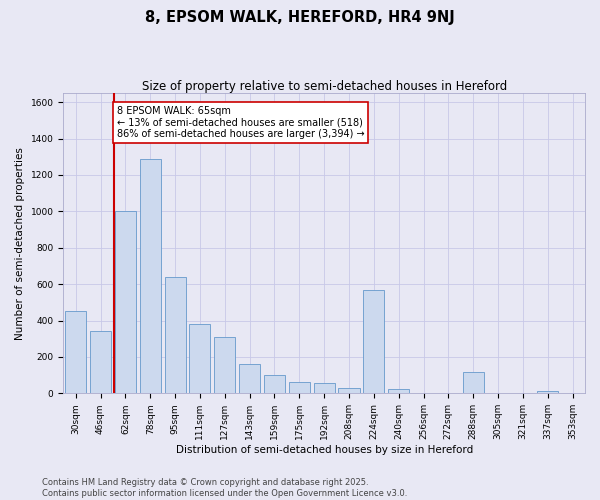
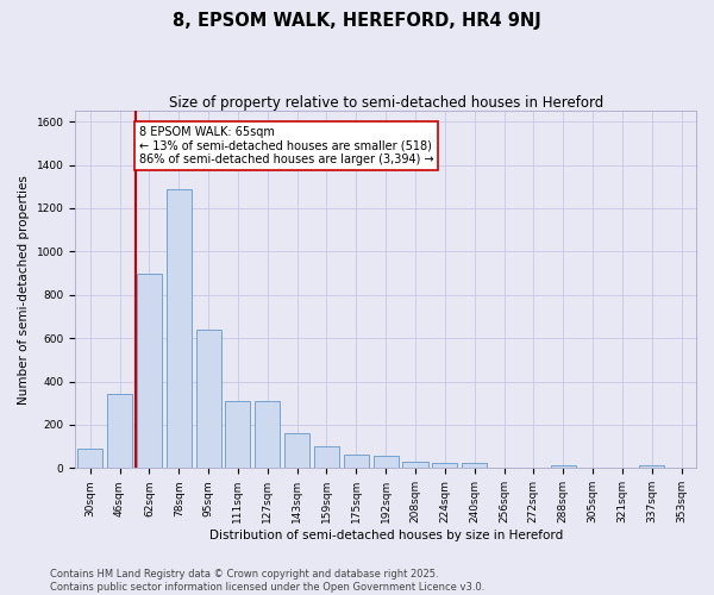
30sqm: 450 -> 90
62sqm: 1000 -> 900
111sqm: 380 -> 310
224sqm: 570 -> 20
288sqm: 120 -> 20
